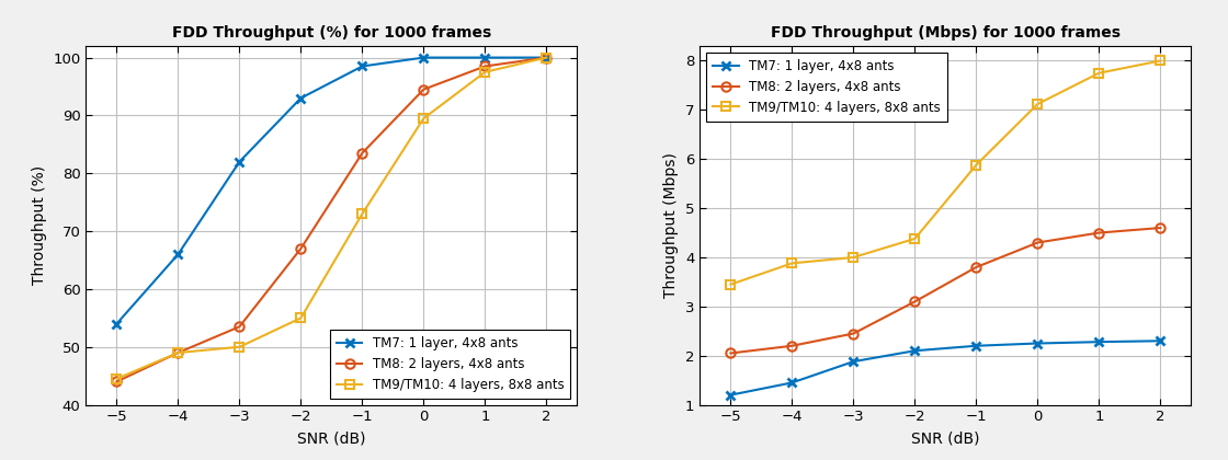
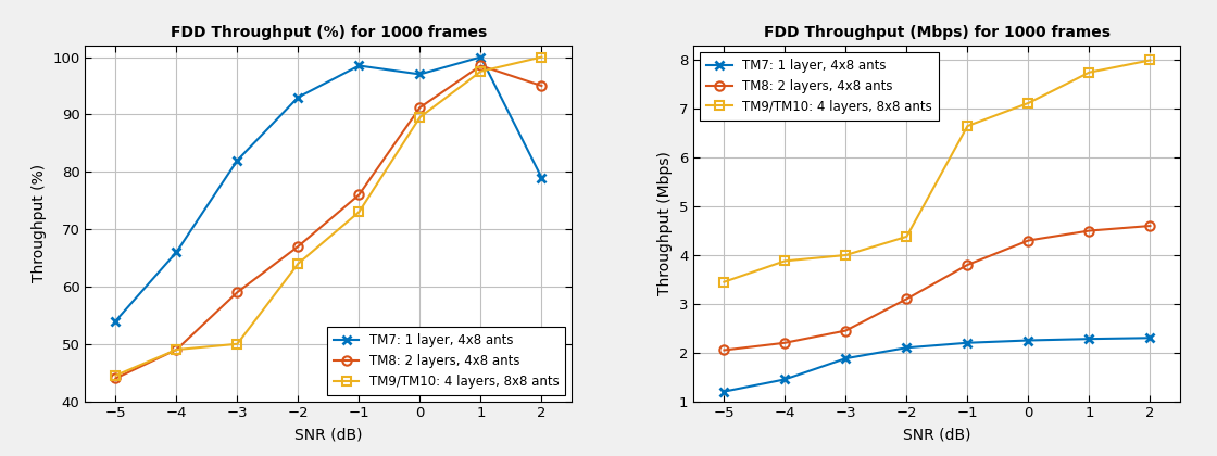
FDD Throughput (%) for 1000 frames/TM8: 2 layers, 4x8 ants/−3: 53.5 -> 59.0
FDD Throughput (%) for 1000 frames/TM9/TM10: 4 layers, 8x8 ants/−2: 55.0 -> 64.0
FDD Throughput (%) for 1000 frames/TM8: 2 layers, 4x8 ants/−1: 83.5 -> 76.0
FDD Throughput (%) for 1000 frames/TM7: 1 layer, 4x8 ants/0: 100.0 -> 97.0
FDD Throughput (%) for 1000 frames/TM8: 2 layers, 4x8 ants/0: 94.5 -> 91.2
FDD Throughput (%) for 1000 frames/TM7: 1 layer, 4x8 ants/2: 100.0 -> 79.0
FDD Throughput (%) for 1000 frames/TM8: 2 layers, 4x8 ants/2: 100.0 -> 95.0
FDD Throughput (Mbps) for 1000 frames/TM9/TM10: 4 layers, 8x8 ants/−1: 5.88 -> 6.65
